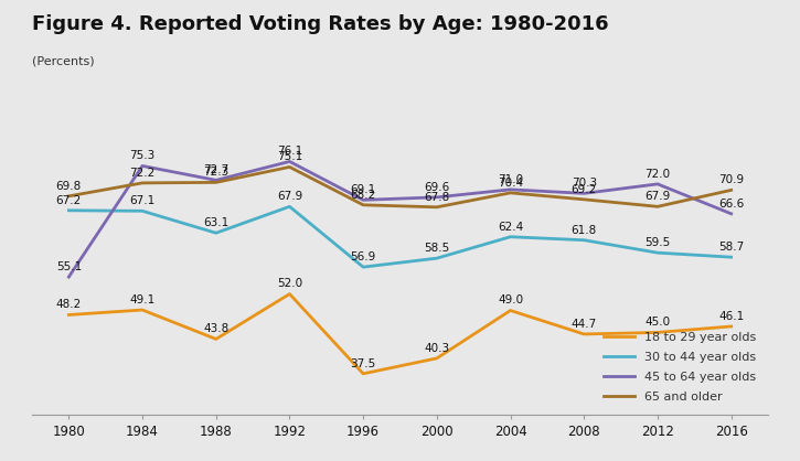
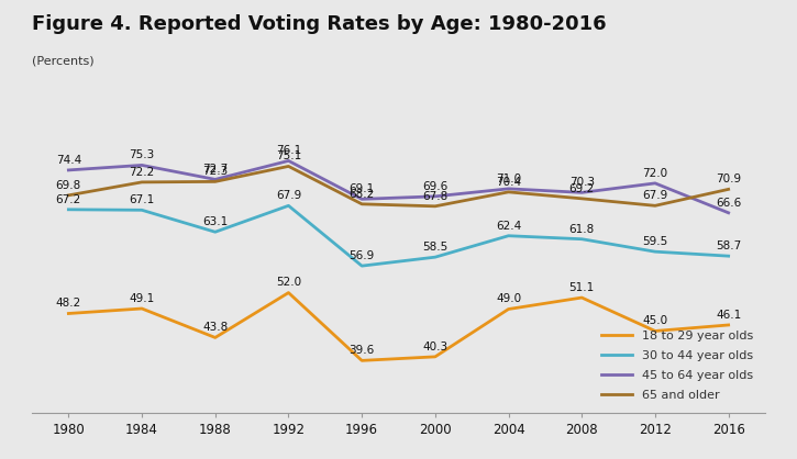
45 to 64 year olds/1980: 55.1 -> 74.4
18 to 29 year olds/1996: 37.5 -> 39.6
18 to 29 year olds/2008: 44.7 -> 51.1
